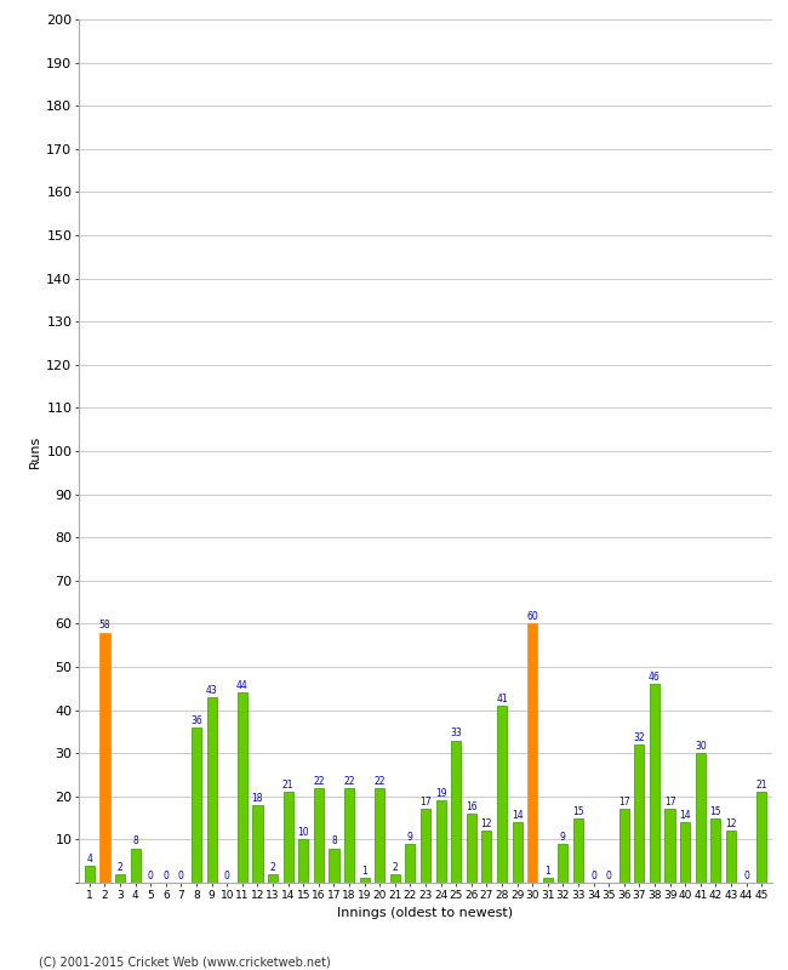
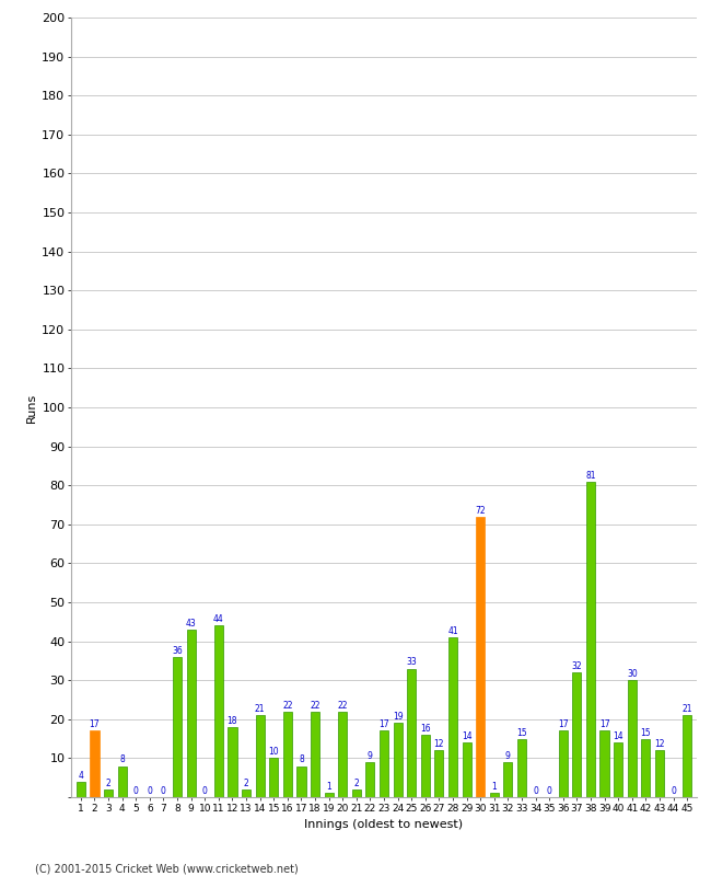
2: 58 -> 17
30: 60 -> 72
38: 46 -> 81
